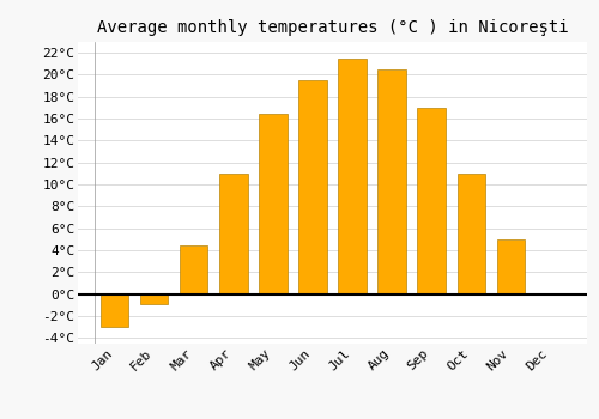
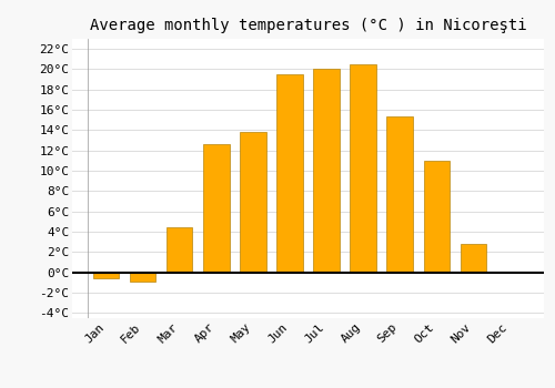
Jan: -3.0°C -> -0.6°C
Apr: 11.0°C -> 12.6°C
May: 16.5°C -> 13.8°C
Jul: 21.5°C -> 20.0°C
Sep: 17.0°C -> 15.4°C
Nov: 5.0°C -> 2.8°C
